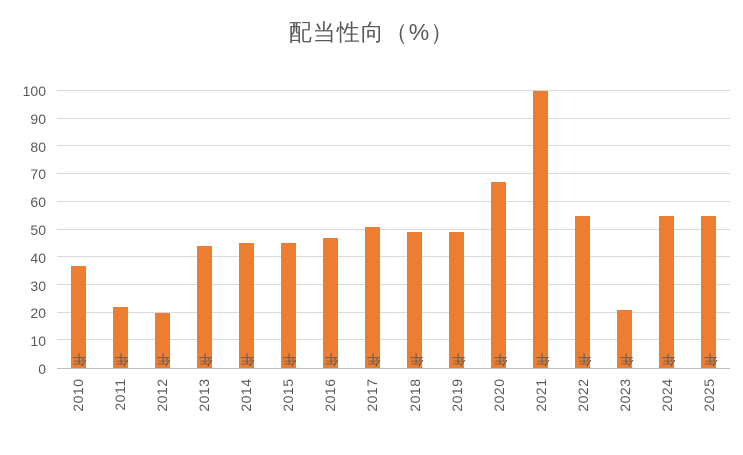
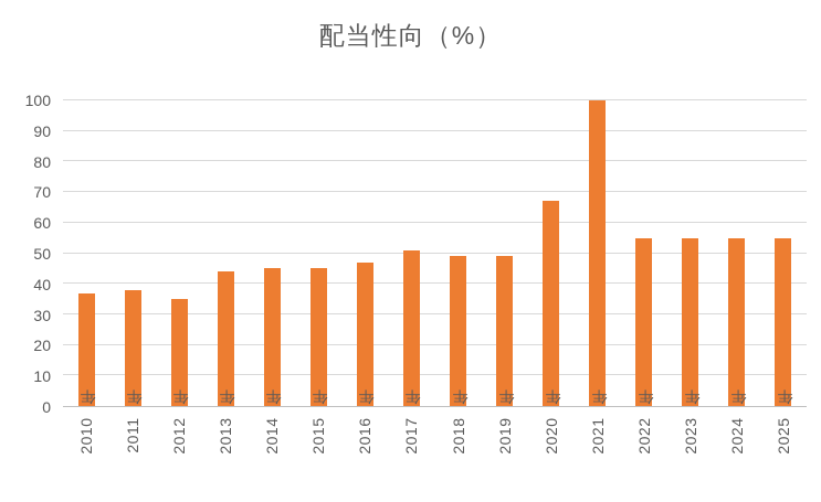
2011年: 22 -> 38
2012年: 20 -> 35
2023年: 21 -> 55
